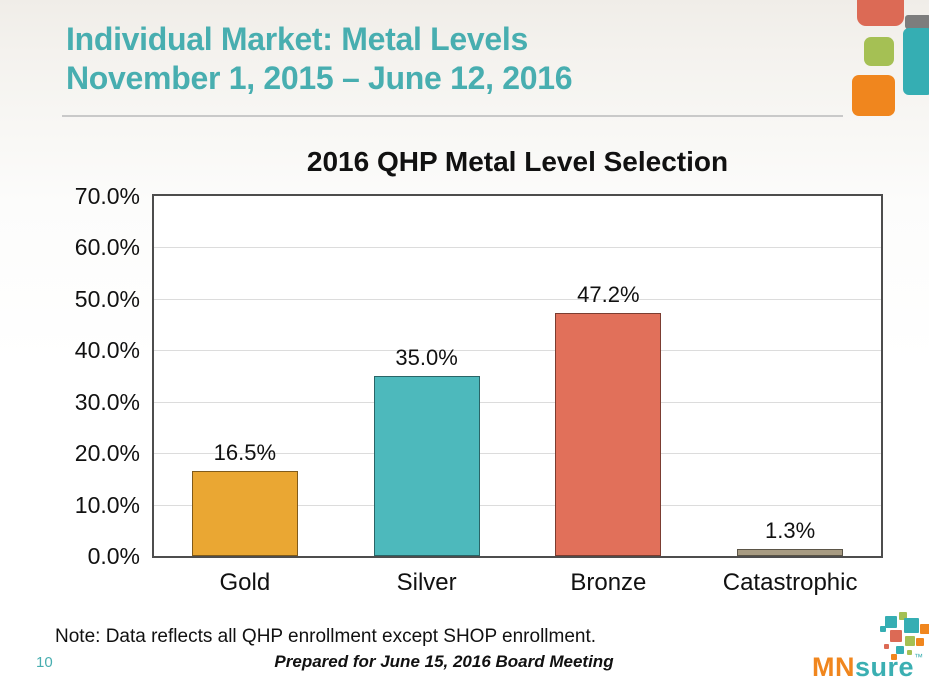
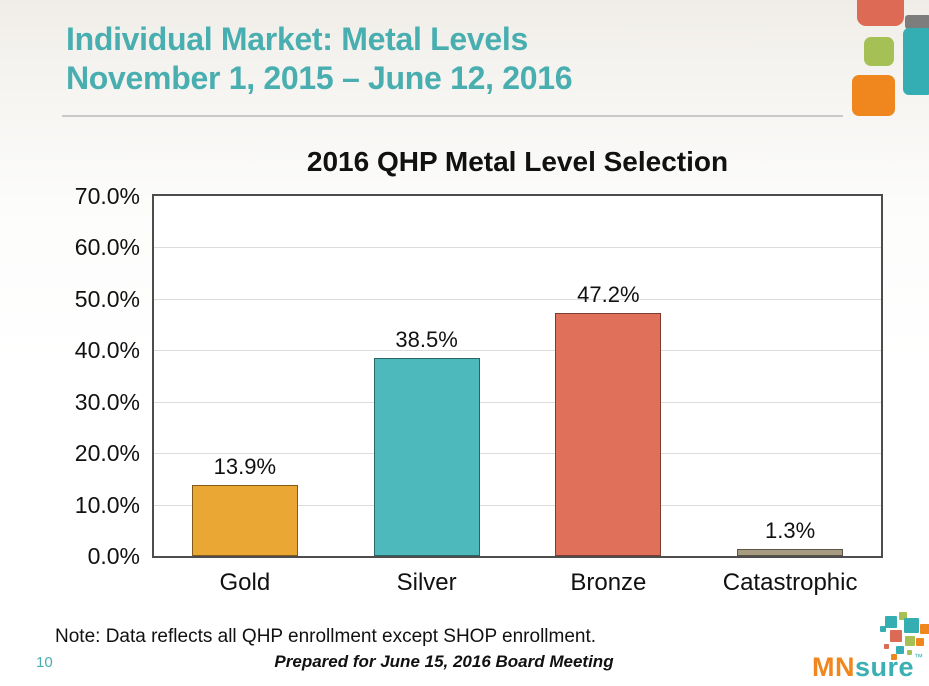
Gold: 16.5% -> 13.9%
Silver: 35.0% -> 38.5%
